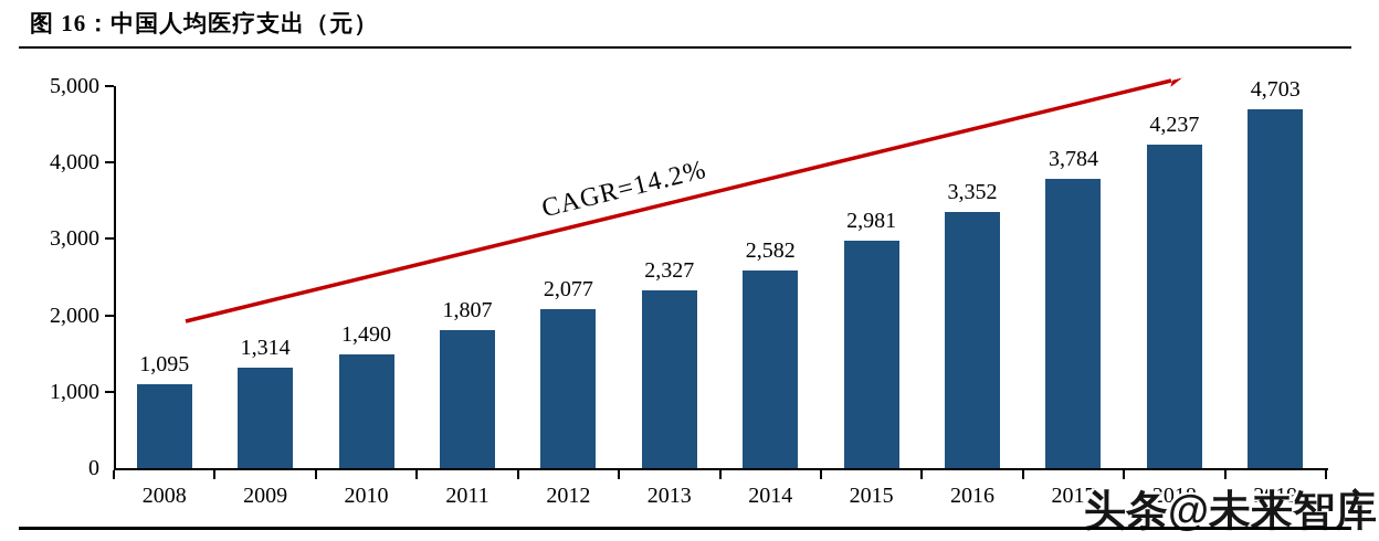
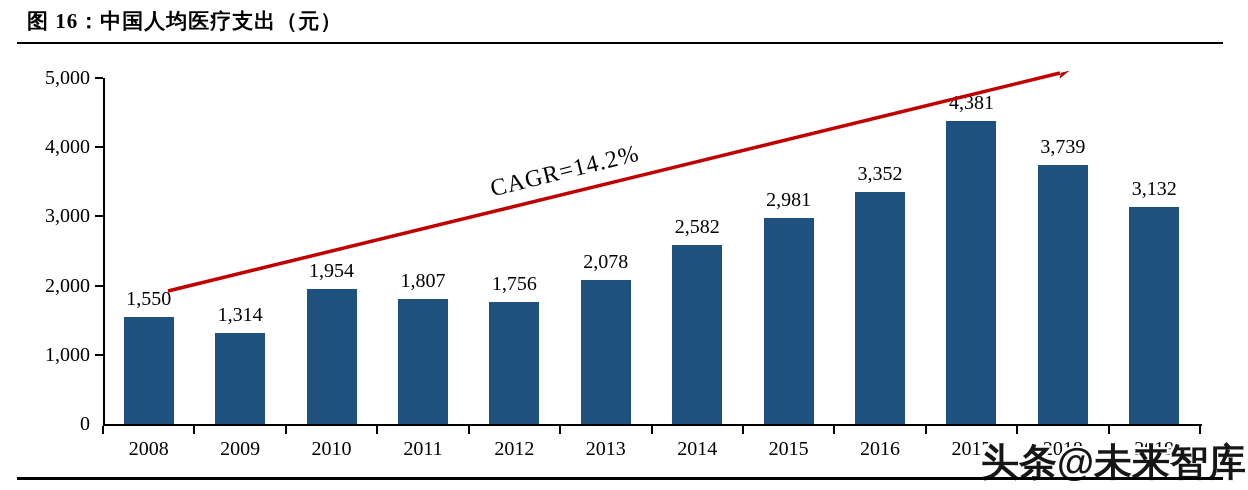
2008: 1,095 -> 1,550
2010: 1,490 -> 1,954
2012: 2,077 -> 1,756
2013: 2,327 -> 2,078
2017: 3,784 -> 4,381
2018: 4,237 -> 3,739
2019: 4,703 -> 3,132
